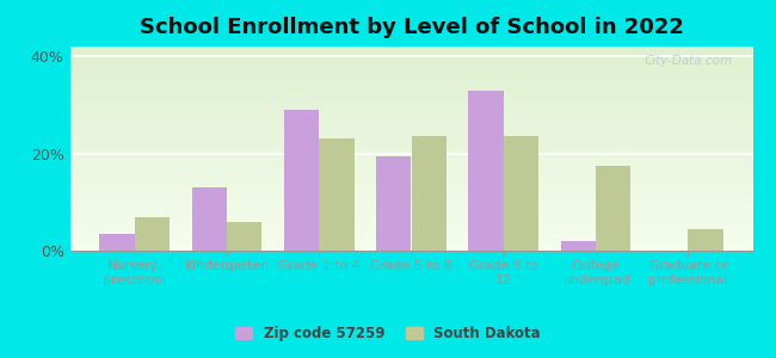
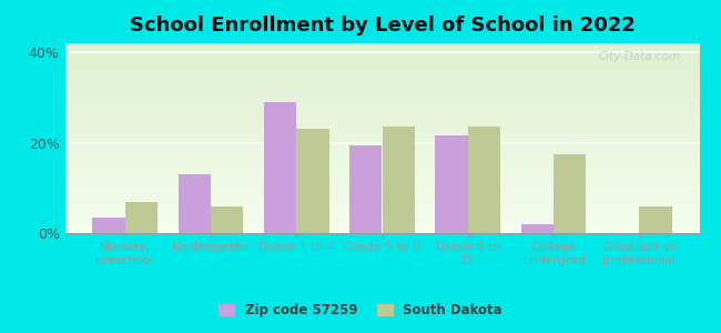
Zip code 57259/Grade 9 to 12: 33.0% -> 21.5%
South Dakota/Graduate or professional: 4.5% -> 6.0%
